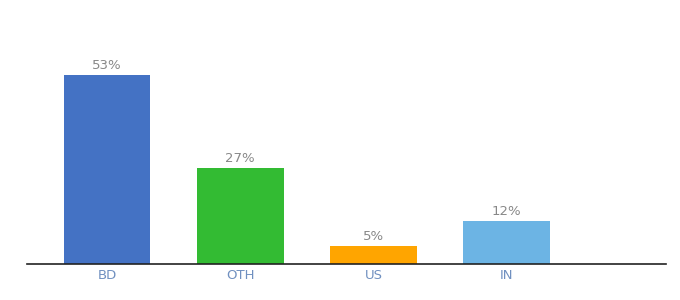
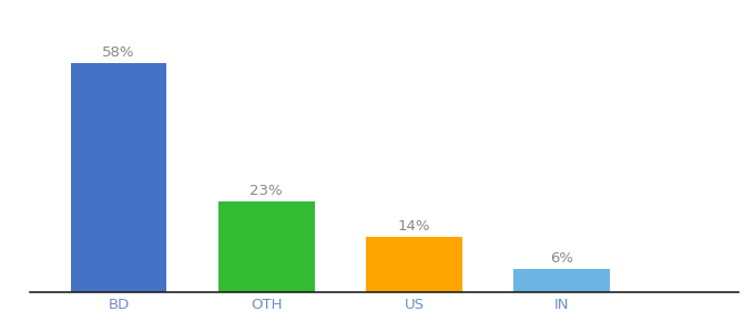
BD: 53% -> 58%
OTH: 27% -> 23%
US: 5% -> 14%
IN: 12% -> 6%
